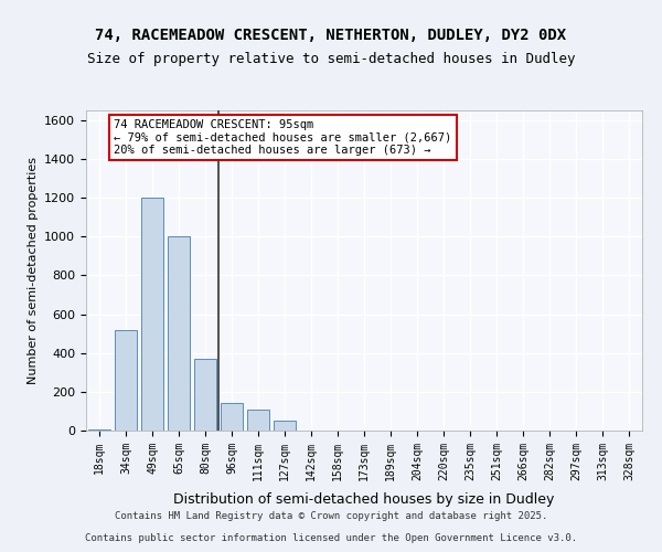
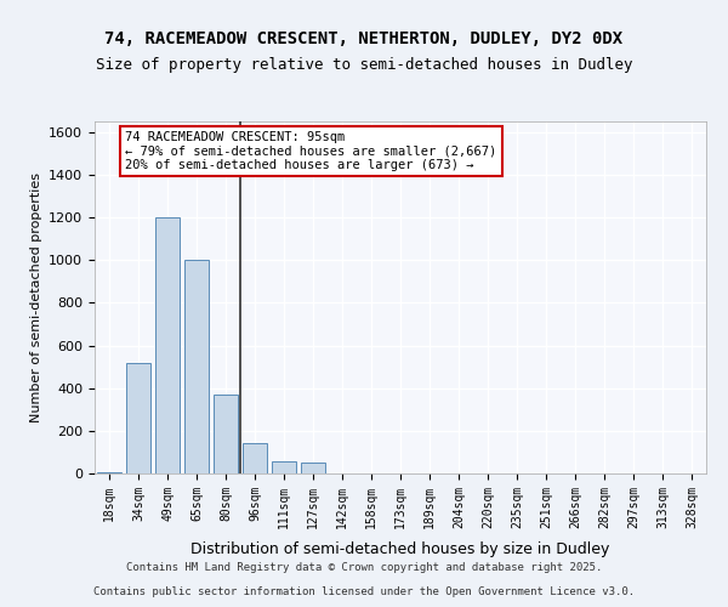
111sqm: 110 -> 60
